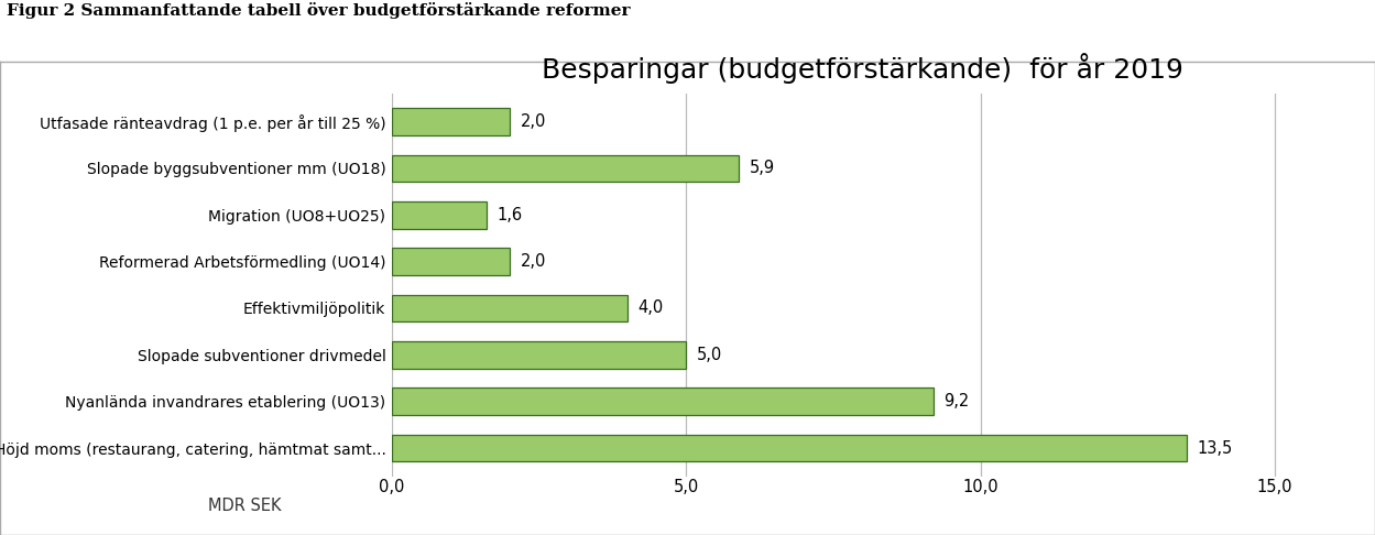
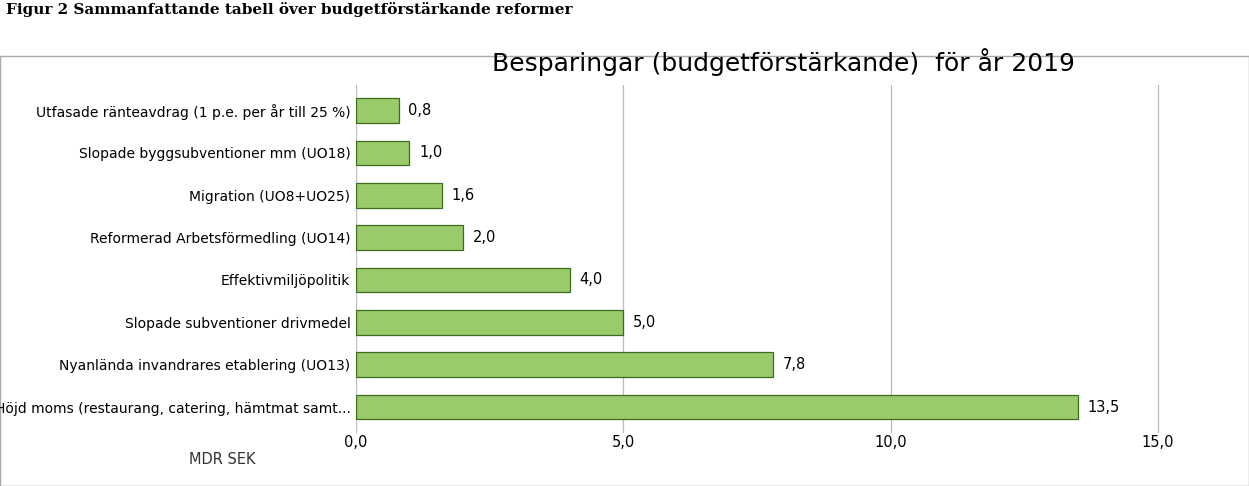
Utfasade ränteavdrag (1 p.e. per år till 25 %): 2,0 -> 0,8
Slopade byggsubventioner mm (UO18): 5,9 -> 1,0
Nyanlända invandrares etablering (UO13): 9,2 -> 7,8
